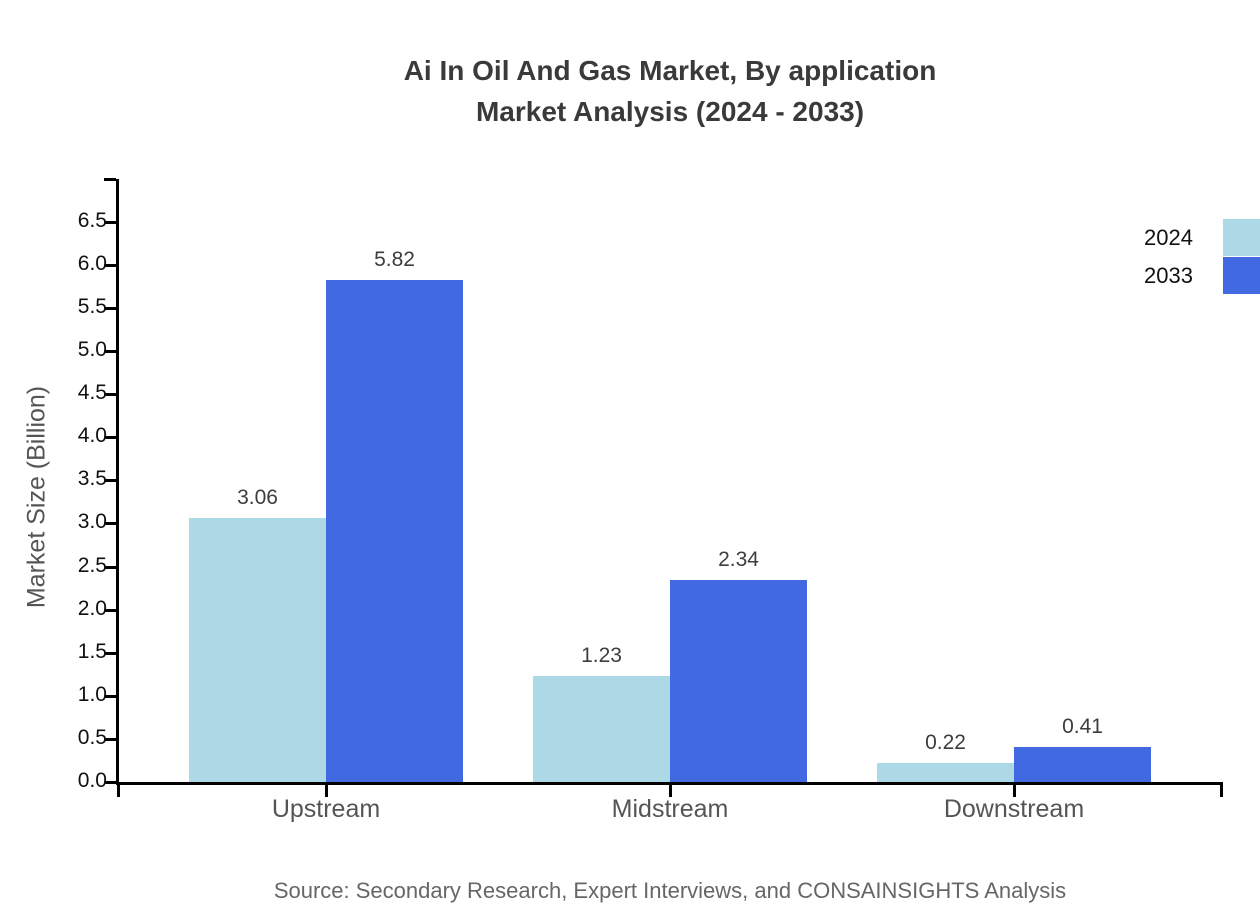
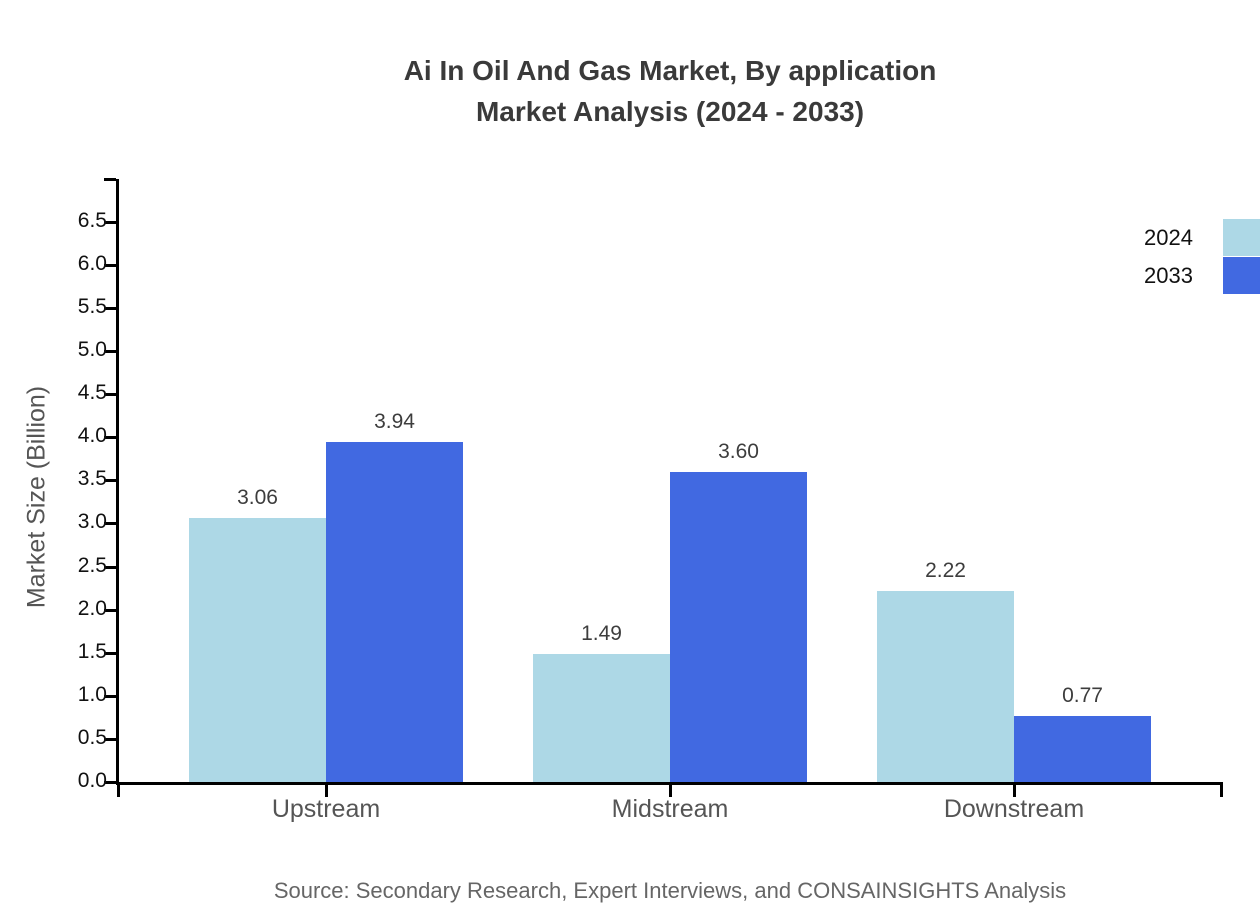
2033/Upstream: 5.82 -> 3.94
2024/Midstream: 1.23 -> 1.49
2033/Midstream: 2.34 -> 3.60
2024/Downstream: 0.22 -> 2.22
2033/Downstream: 0.41 -> 0.77
